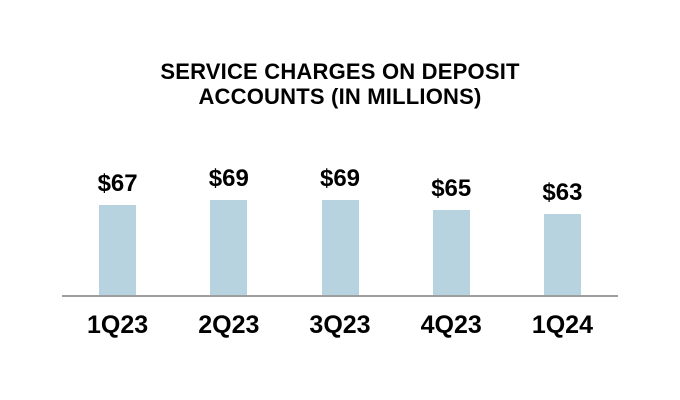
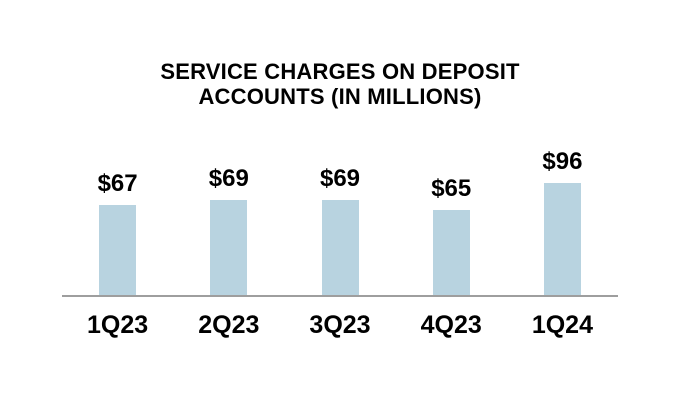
1Q24: $63 -> $96
